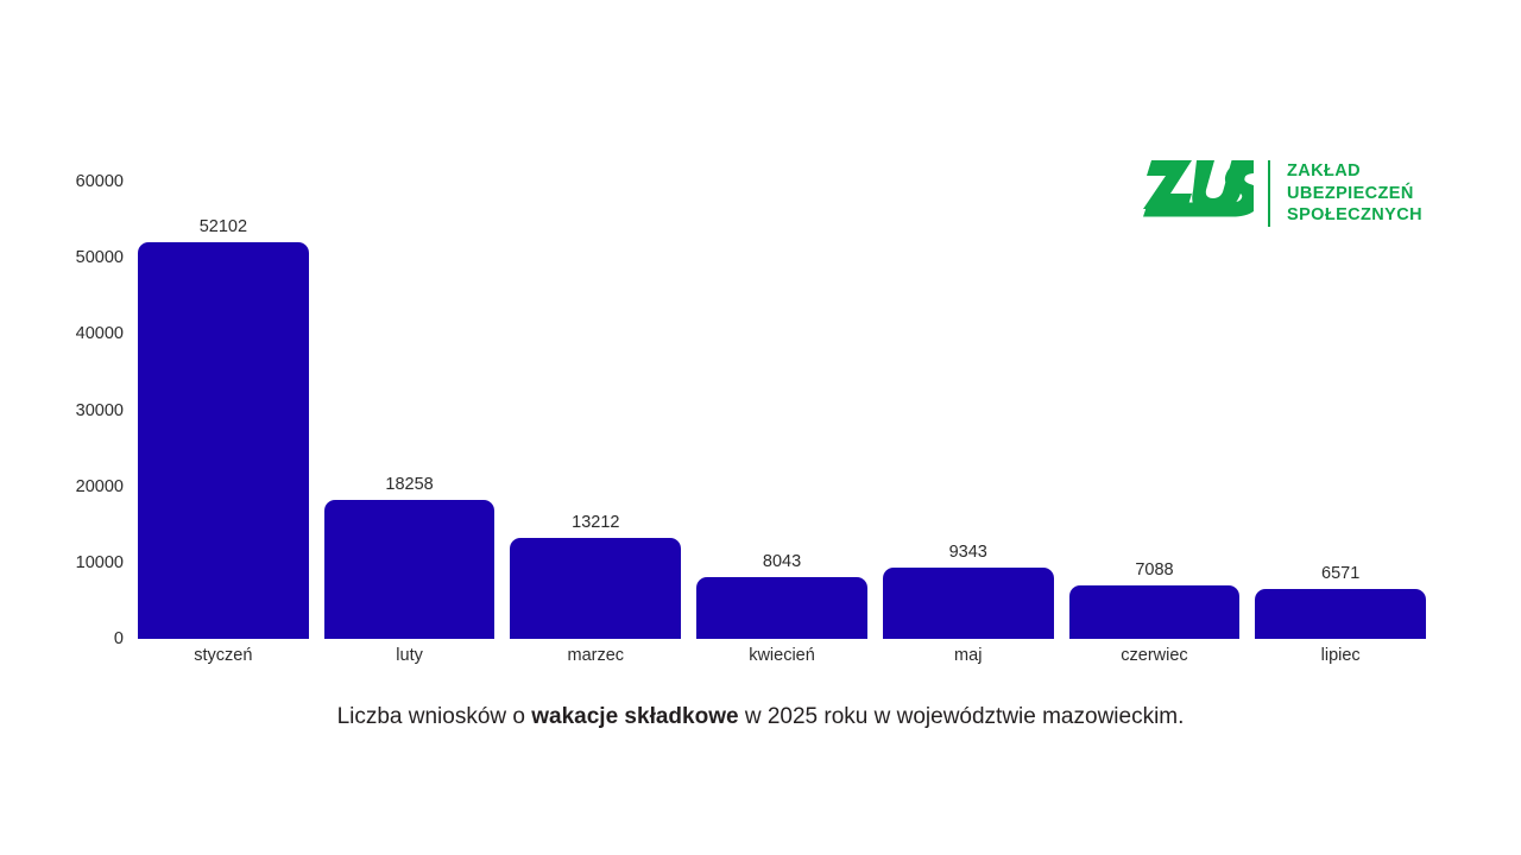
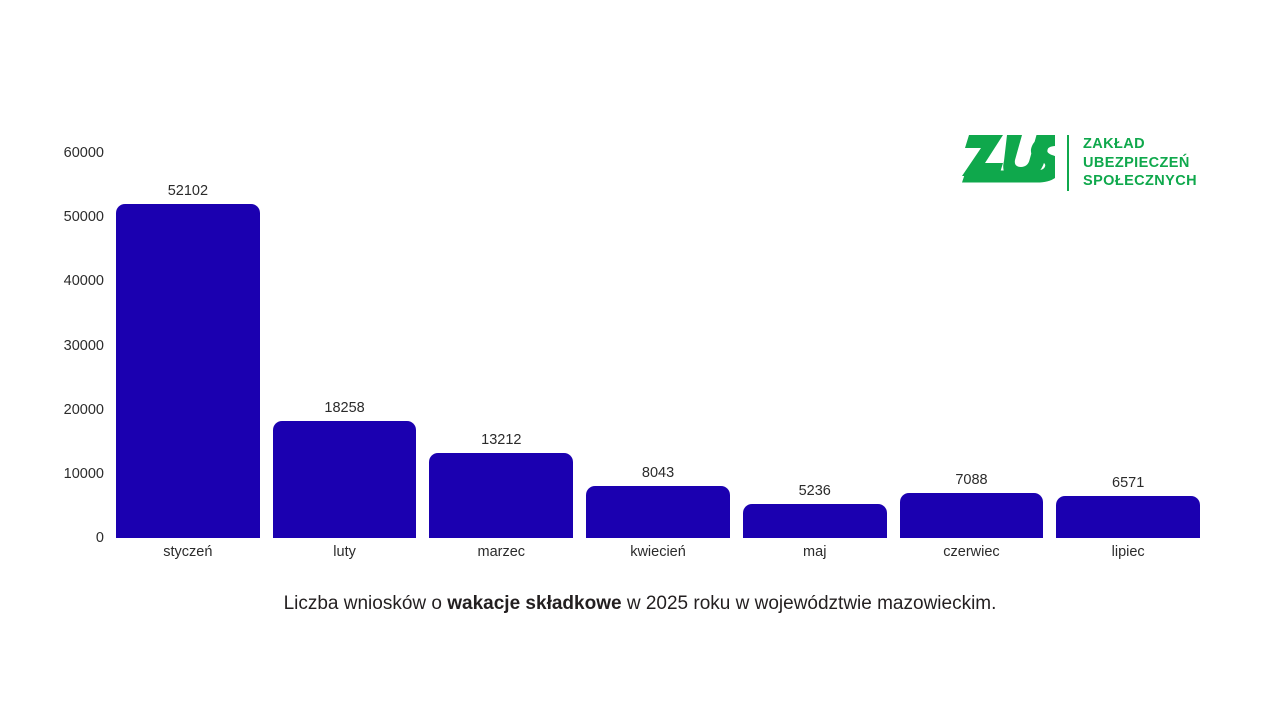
maj: 9343 -> 5236
